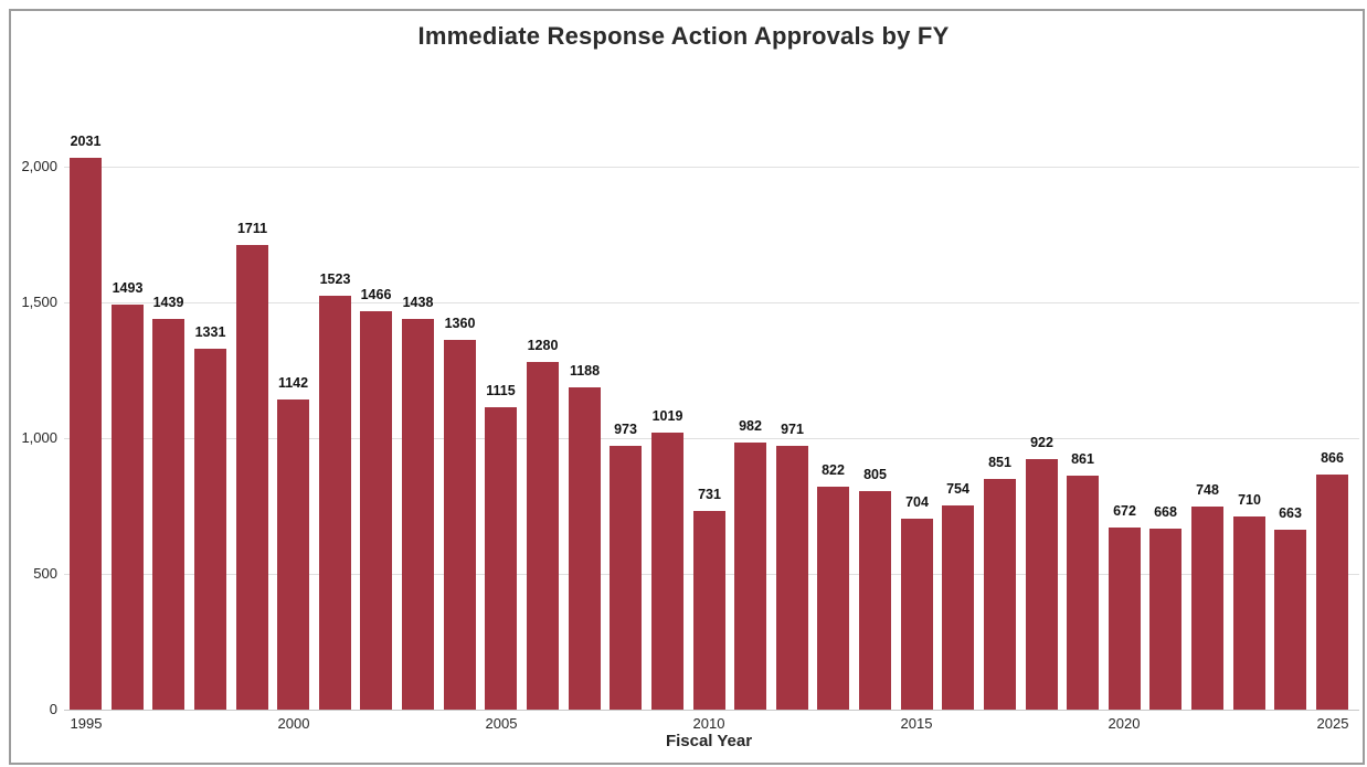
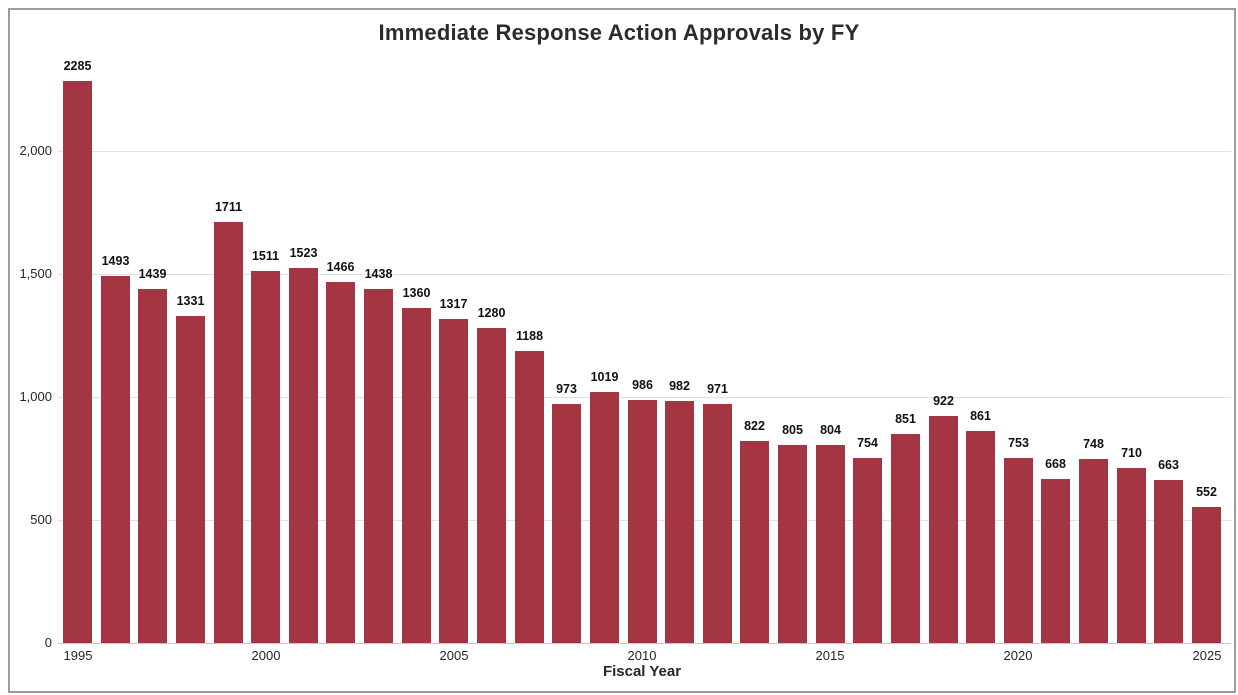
1995: 2031 -> 2285
2000: 1142 -> 1511
2005: 1115 -> 1317
2010: 731 -> 986
2015: 704 -> 804
2020: 672 -> 753
2025: 866 -> 552
